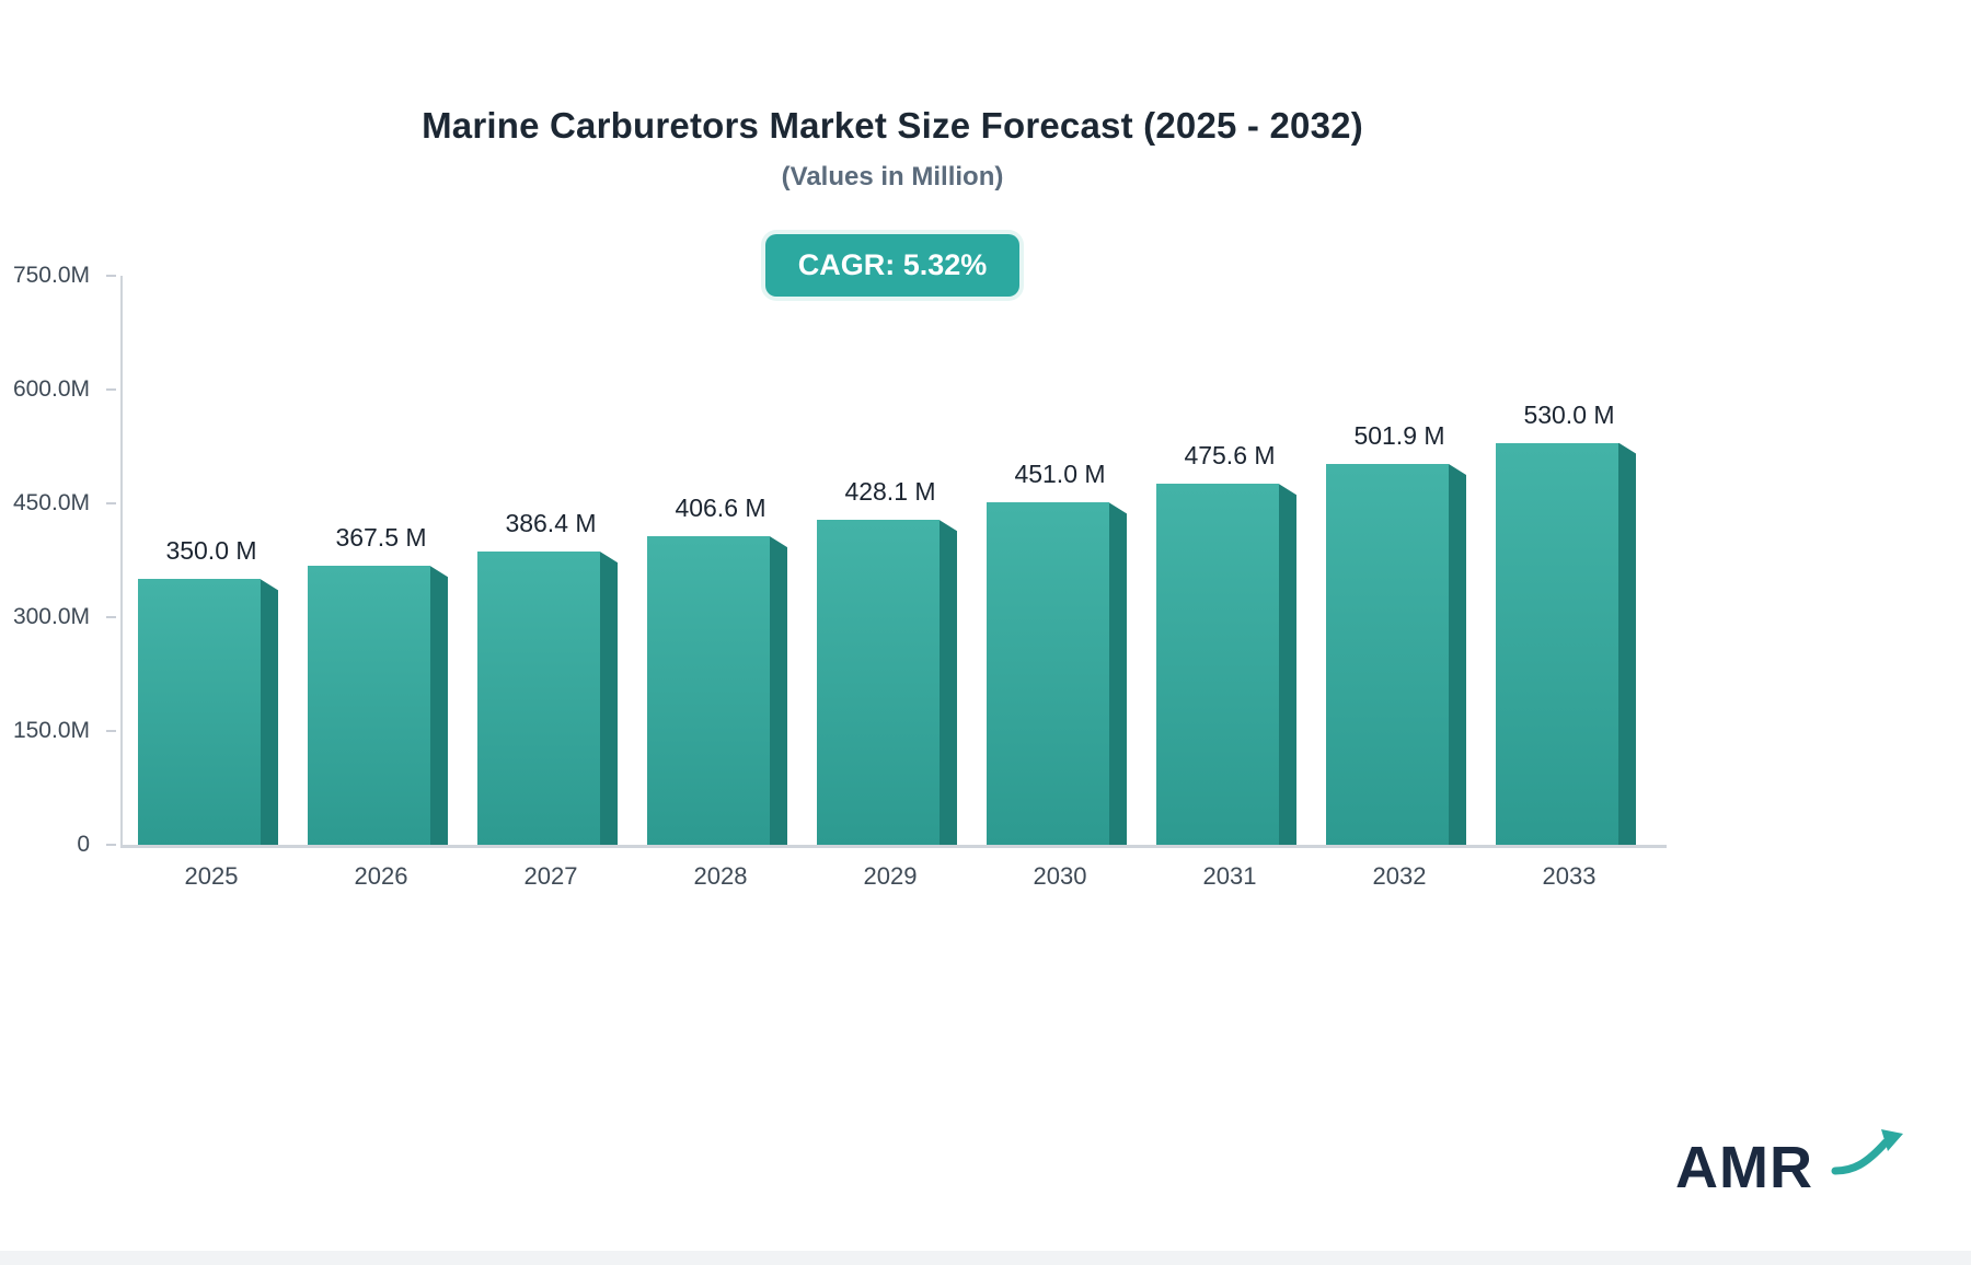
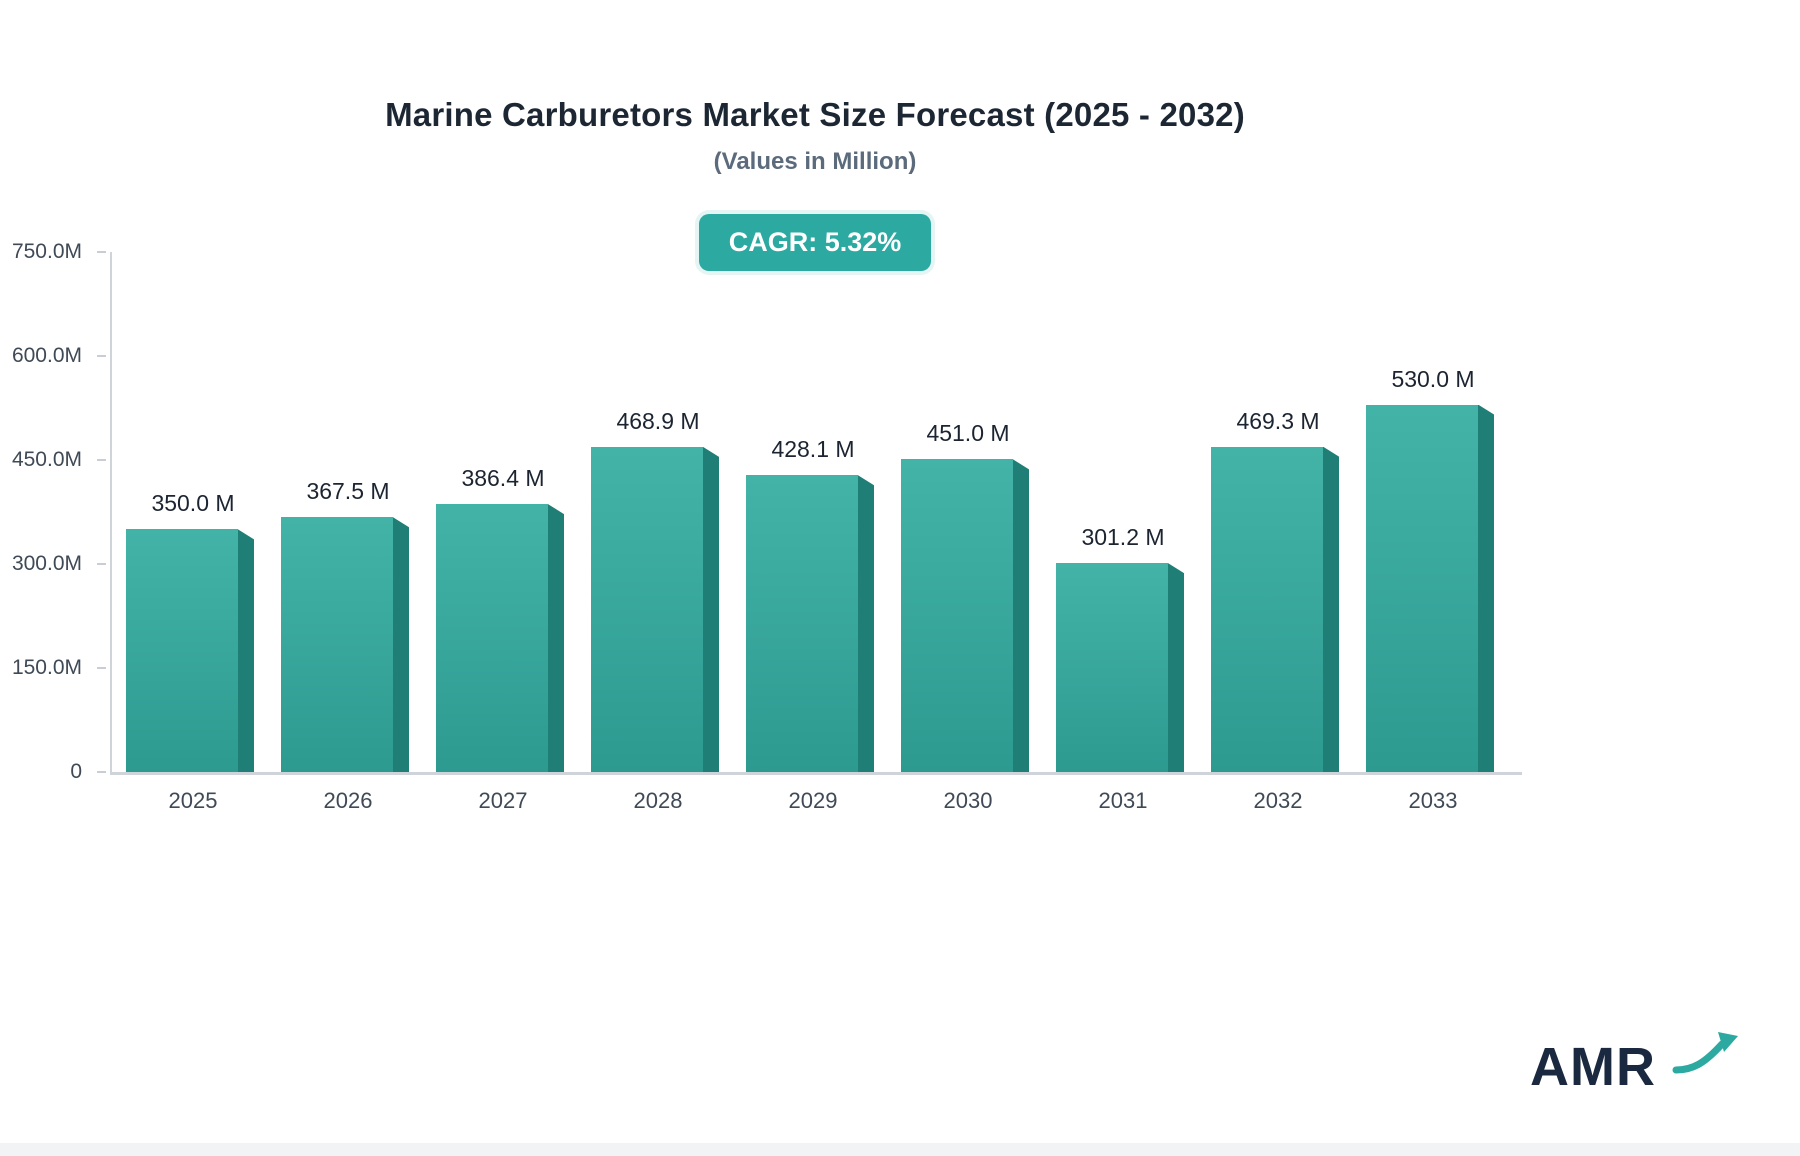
2028: 406.6 -> 468.9
2031: 475.6 -> 301.2
2032: 501.9 -> 469.3
